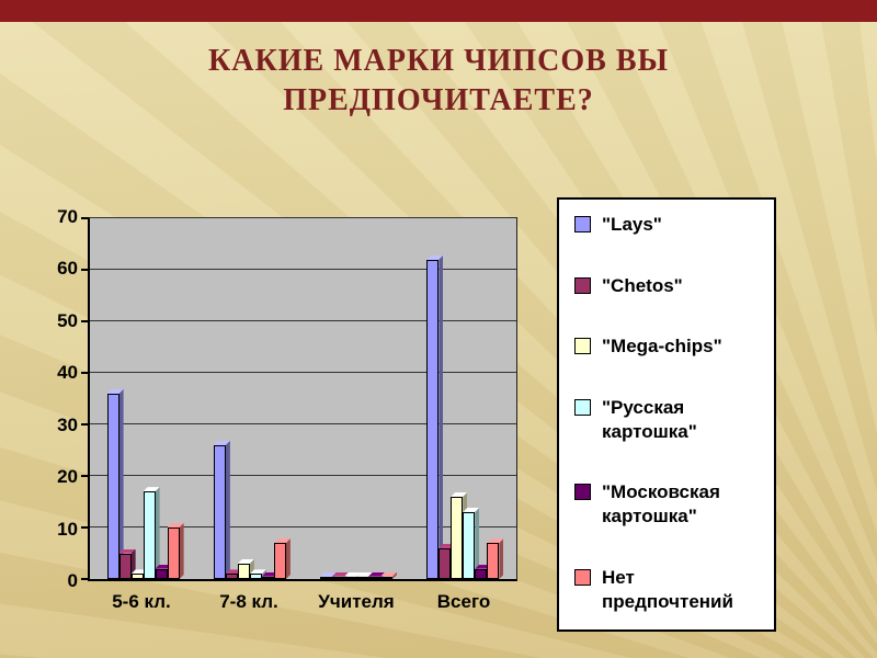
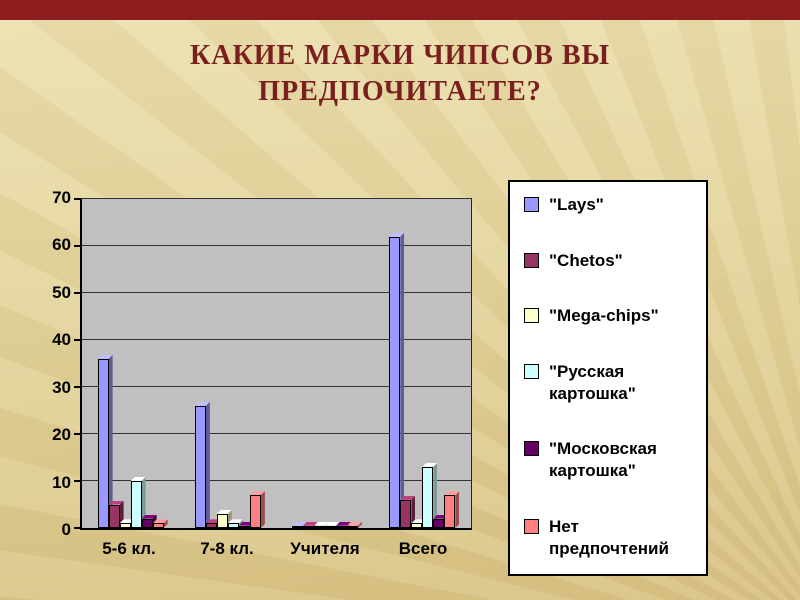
"Русская картошка"/5-6 кл.: 17 -> 10
Нет предпочтений/5-6 кл.: 10 -> 1
"Mega-chips"/Всего: 16 -> 1
